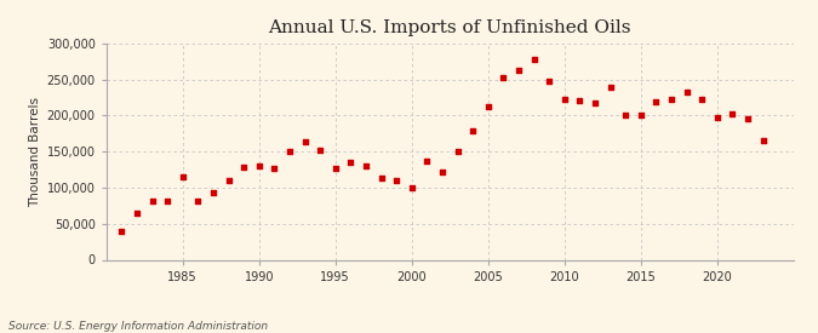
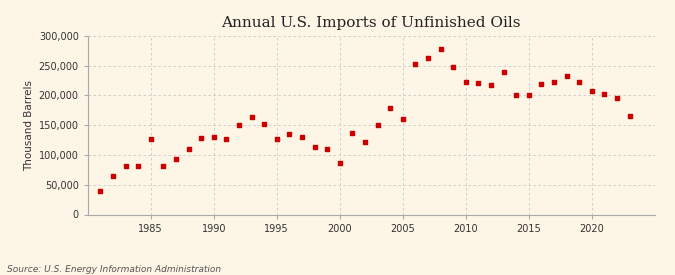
1985: 115,000 -> 126,000
2000: 100,000 -> 86,000
2005: 212,000 -> 160,000
2020: 197,000 -> 208,000
